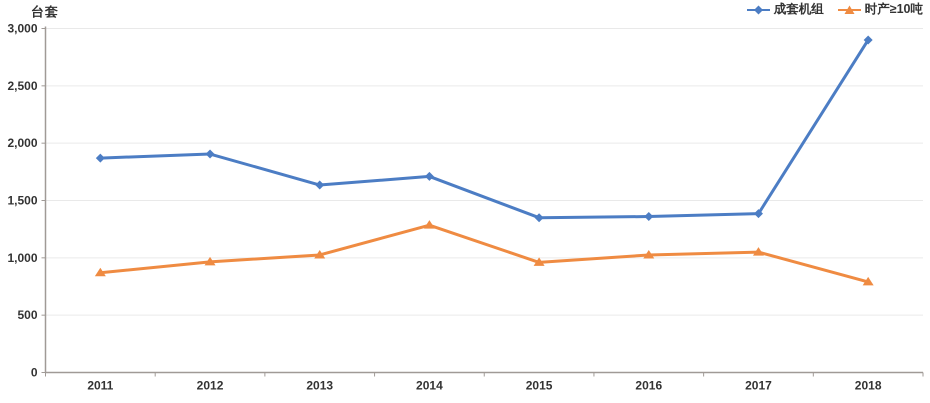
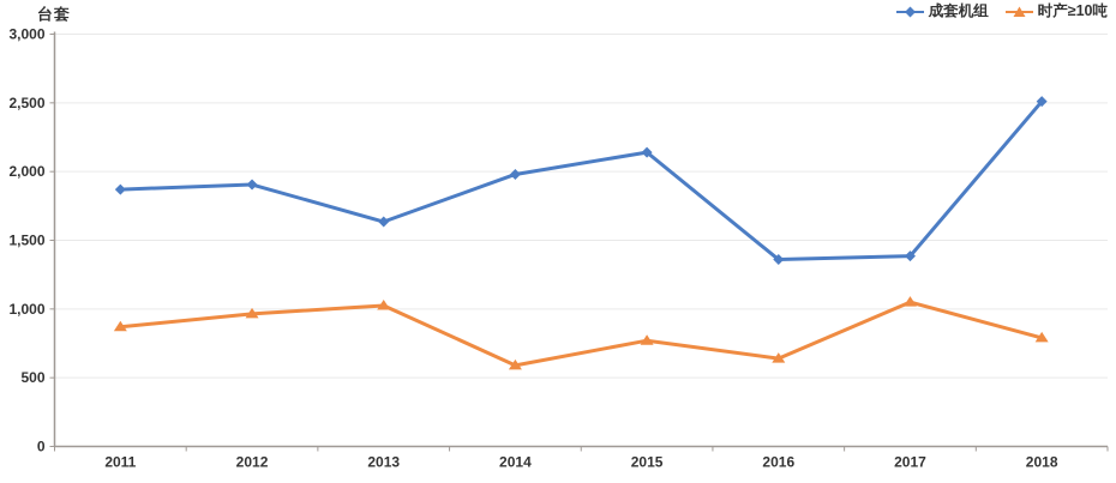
成套机组/2014: 1710 -> 1980
时产≥10吨/2014: 1280 -> 590
成套机组/2015: 1350 -> 2140
时产≥10吨/2015: 960 -> 770
时产≥10吨/2016: 1020 -> 640
成套机组/2018: 2900 -> 2510
